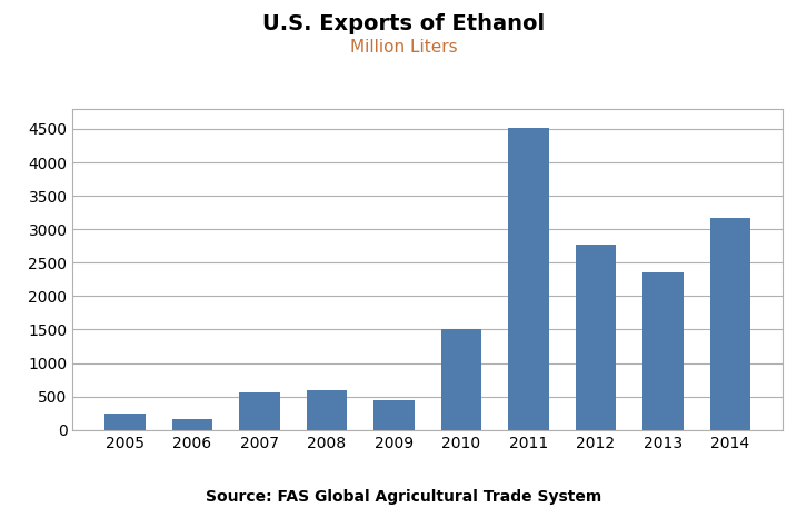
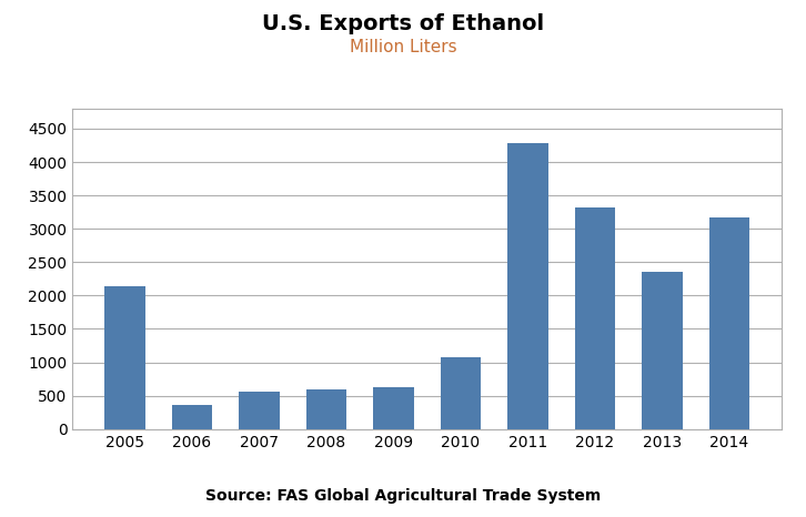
2005: 250 -> 2140
2006: 160 -> 360
2009: 440 -> 620
2010: 1500 -> 1080
2011: 4510 -> 4280
2012: 2780 -> 3320
